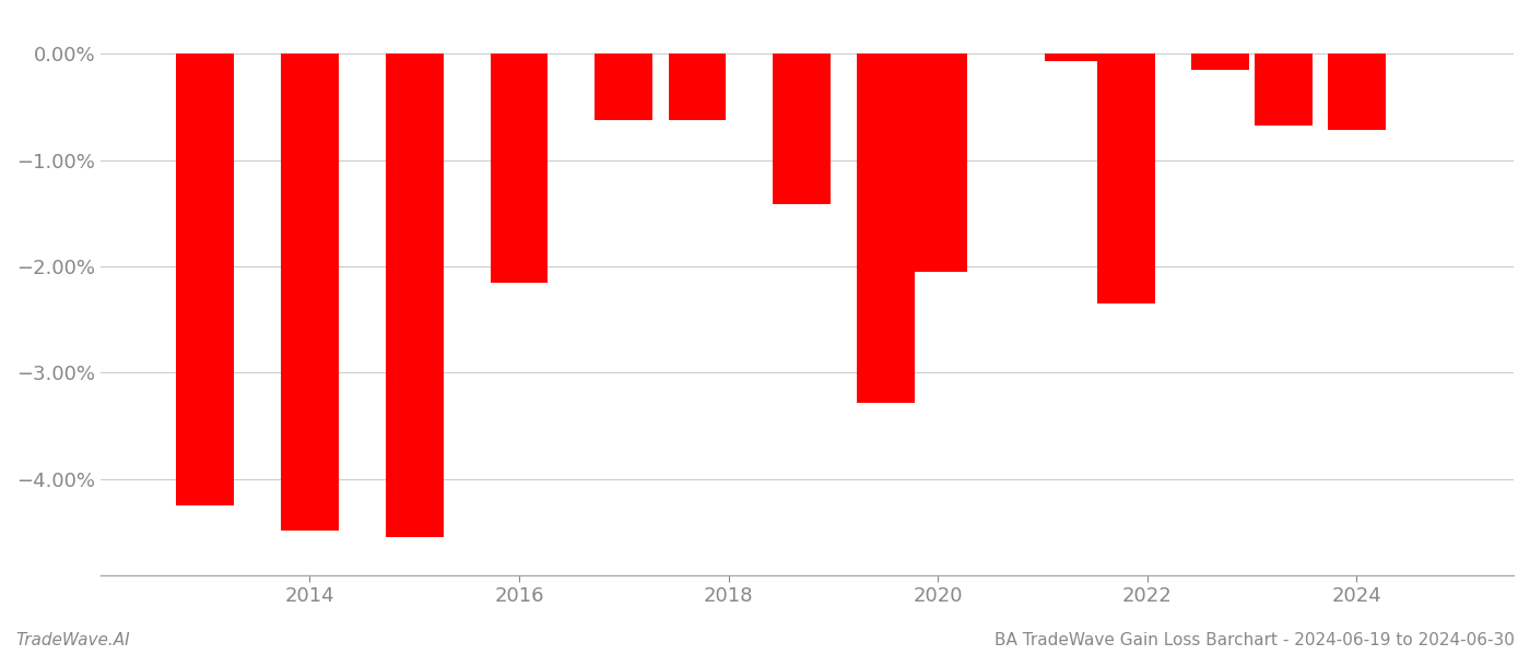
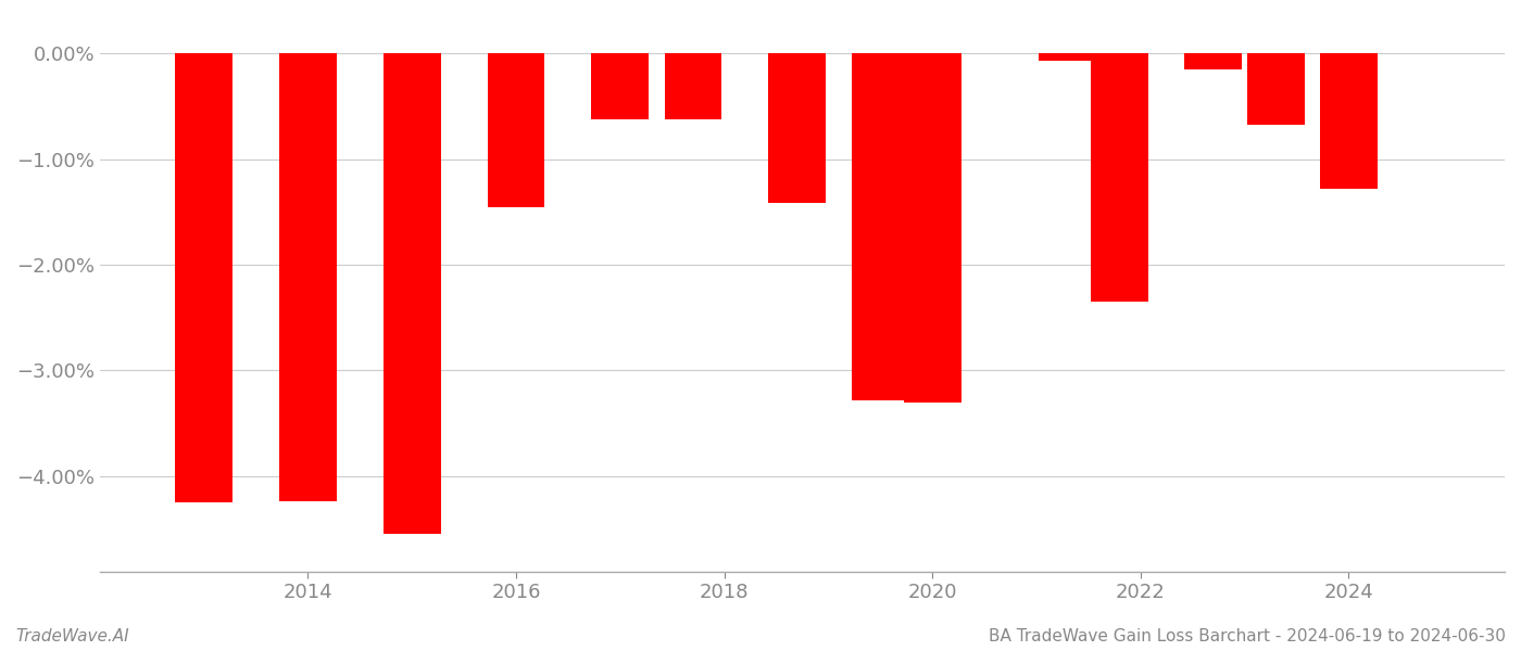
2014: -4.48% -> -4.24%
2016: -2.15% -> -1.46%
2020: -2.05% -> -3.30%
2024: -0.72% -> -1.28%
